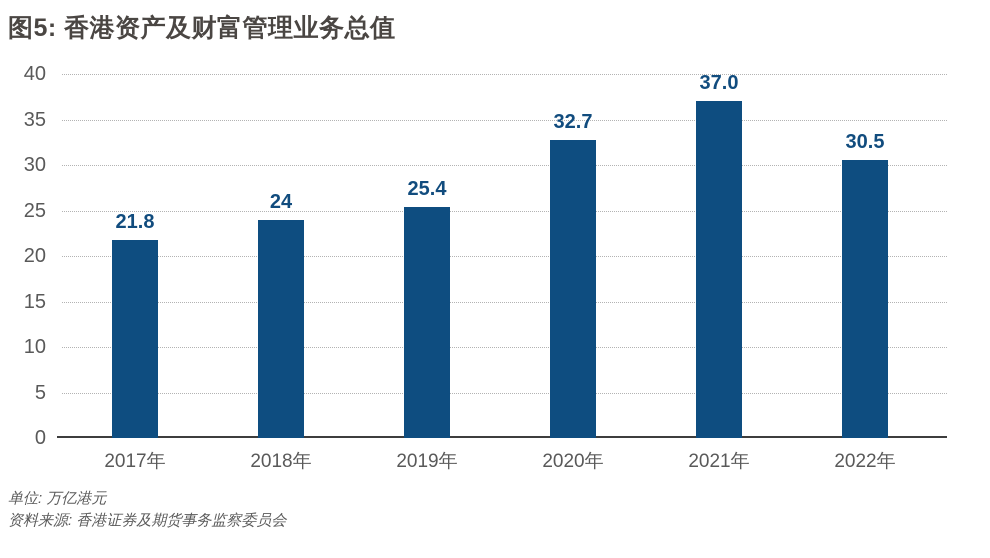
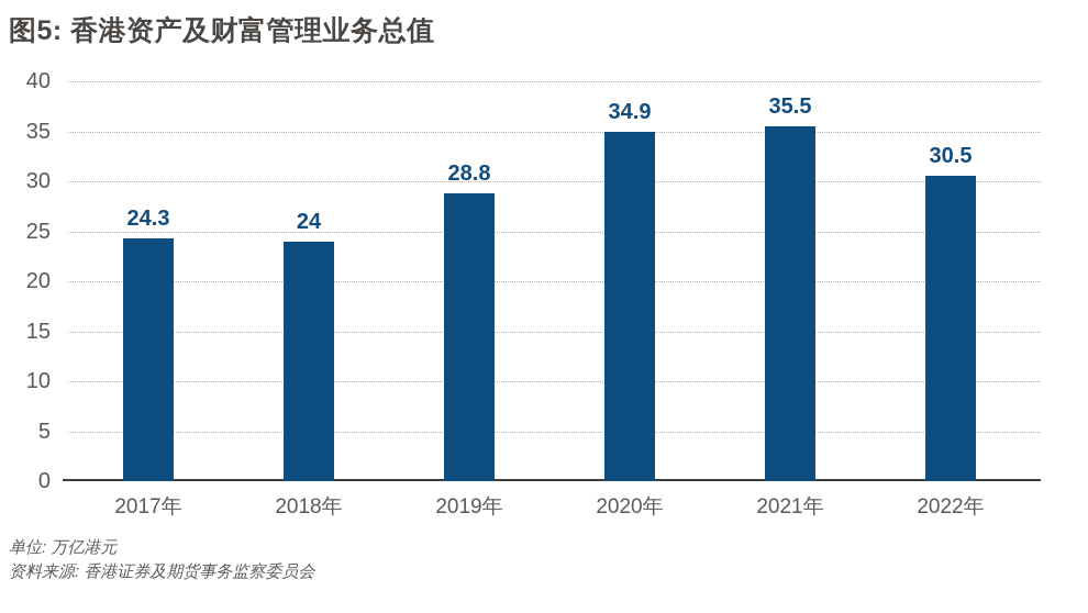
2017年: 21.8 -> 24.3
2019年: 25.4 -> 28.8
2020年: 32.7 -> 34.9
2021年: 37.0 -> 35.5
